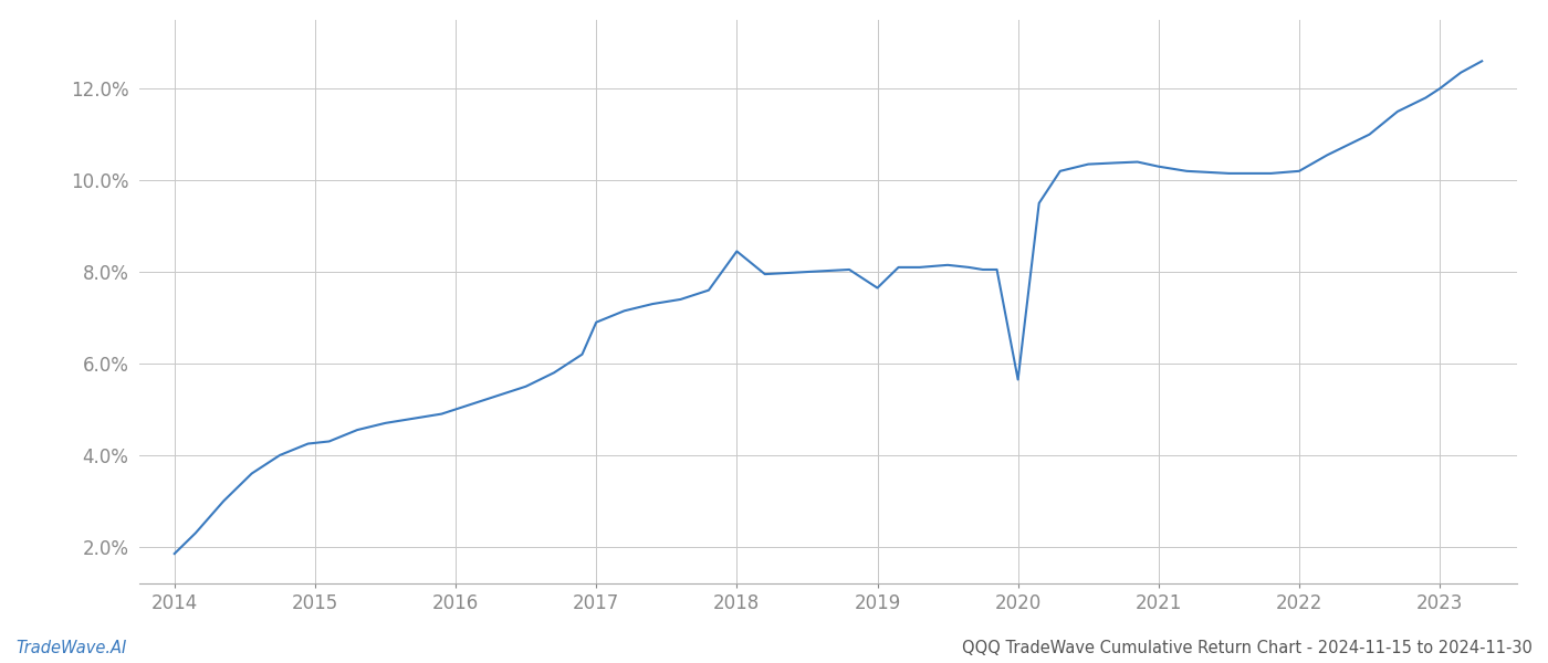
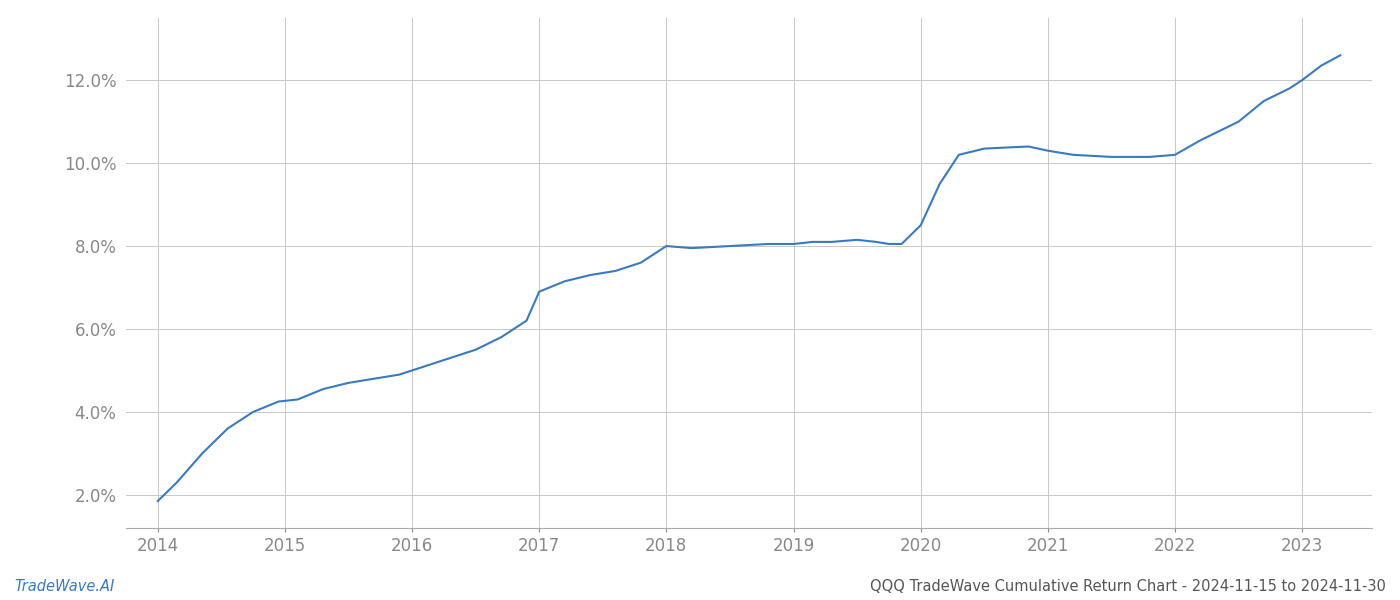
2018: 8.45% -> 8.00%
2019: 7.65% -> 8.05%
2020: 5.65% -> 8.50%
